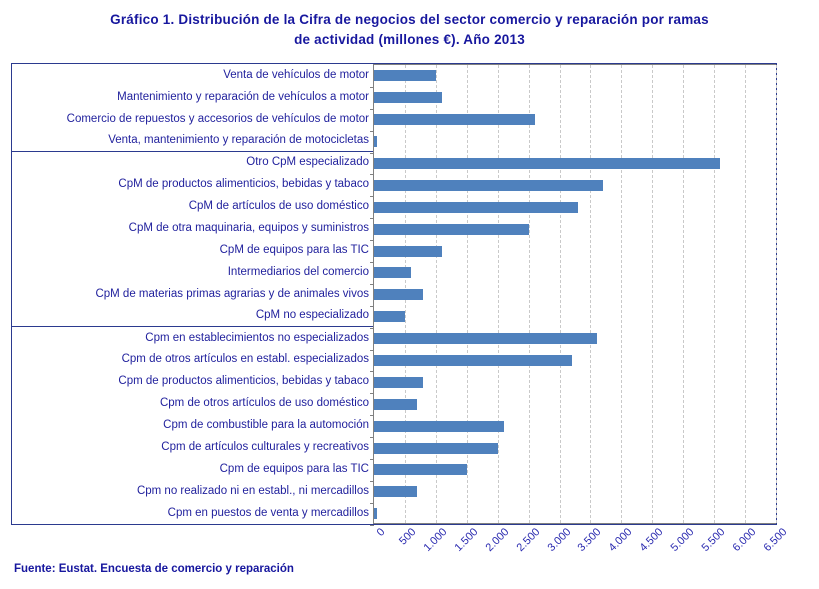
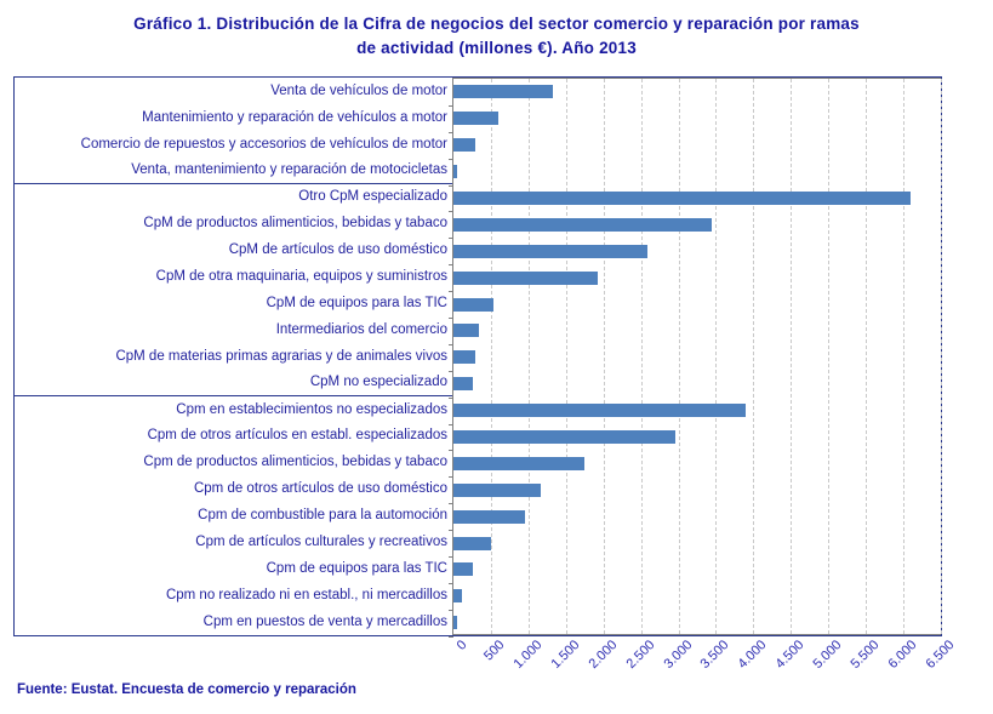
Venta de vehículos de motor: 1000 -> 1300
Mantenimiento y reparación de vehículos a motor: 1100 -> 600
Comercio de repuestos y accesorios de vehículos de motor: 2600 -> 300
Otro CpM especializado: 5600 -> 6100
CpM de productos alimenticios, bebidas y tabaco: 3700 -> 3400
CpM de artículos de uso doméstico: 3300 -> 2600
CpM de otra maquinaria, equipos y suministros: 2500 -> 1900
CpM de equipos para las TIC: 1100 -> 500
Intermediarios del comercio: 600 -> 300
CpM de materias primas agrarias y de animales vivos: 800 -> 300
CpM no especializado: 500 -> 300
Cpm en establecimientos no especializados: 3600 -> 3900
Cpm de otros artículos en establ. especializados: 3200 -> 3000
Cpm de productos alimenticios, bebidas y tabaco: 800 -> 1800
Cpm de otros artículos de uso doméstico: 700 -> 1200
Cpm de combustible para la automoción: 2100 -> 1000
Cpm de artículos culturales y recreativos: 2000 -> 500
Cpm de equipos para las TIC: 1500 -> 300
Cpm no realizado ni en establ., ni mercadillos: 700 -> 100
